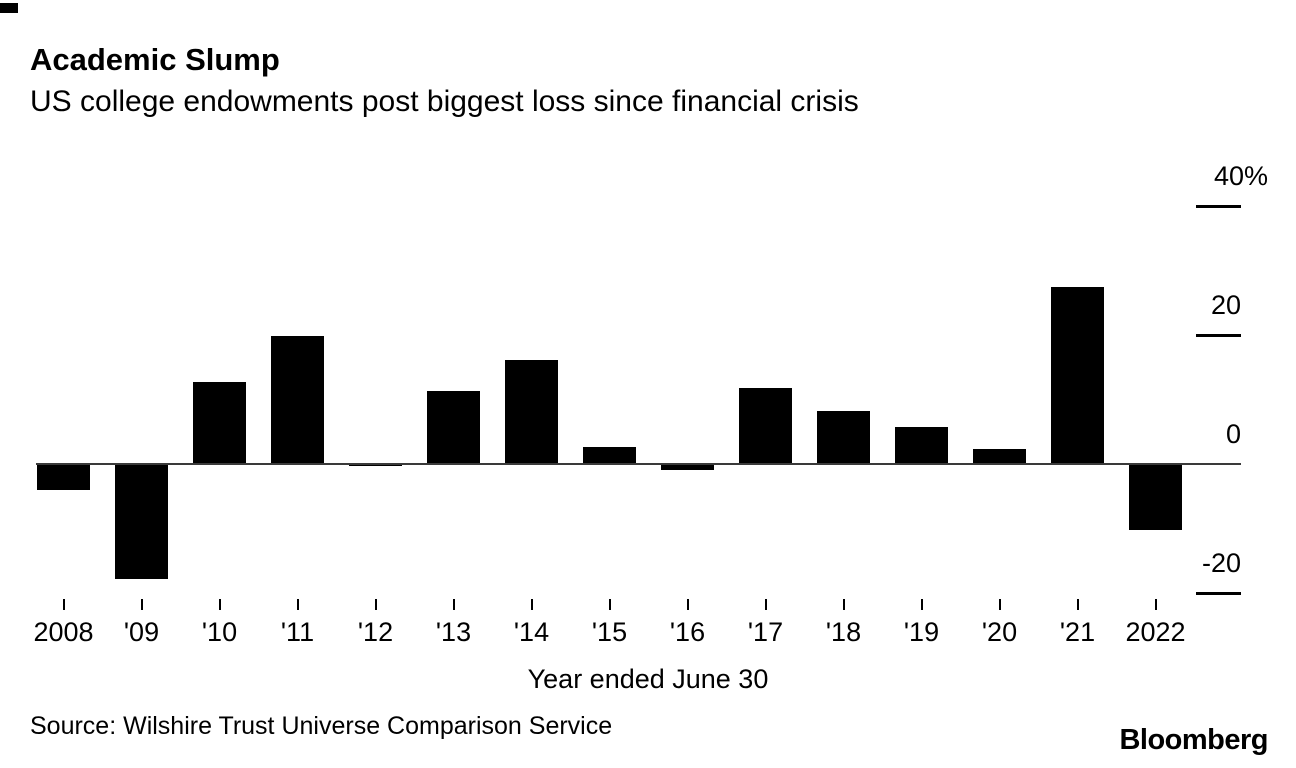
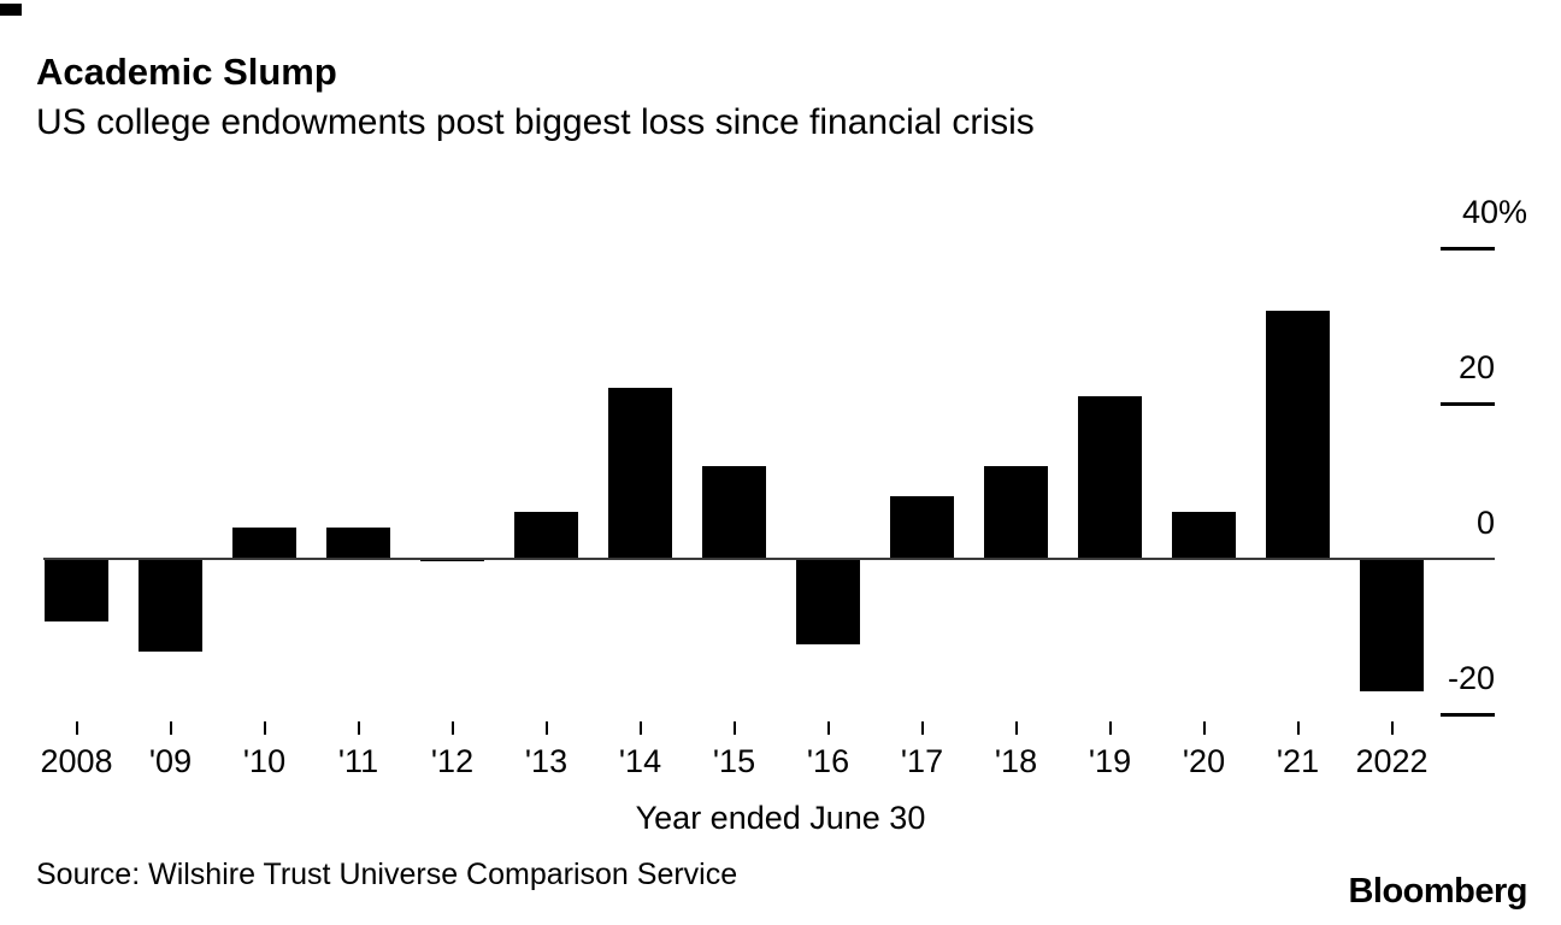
2008: -4 -> -8
'09: -18 -> -12
'10: 13 -> 4
'11: 20 -> 4
'13: 11 -> 6
'14: 16 -> 22
'15: 3 -> 12
'16: -1 -> -11
'17: 12 -> 8
'18: 8 -> 12
'19: 6 -> 21
'20: 2 -> 6
'21: 27 -> 32
2022: -10 -> -17
